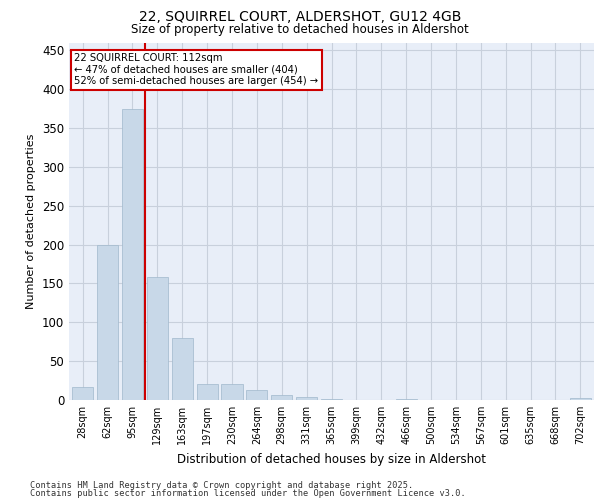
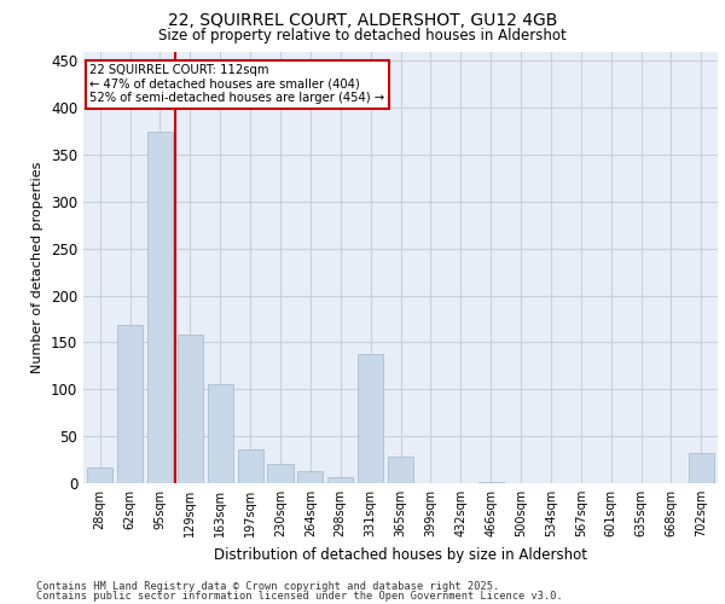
62sqm: 200 -> 168
163sqm: 80 -> 106
197sqm: 20 -> 36
331sqm: 4 -> 138
365sqm: 1 -> 28
702sqm: 2 -> 32
